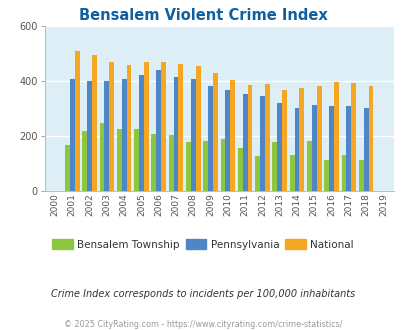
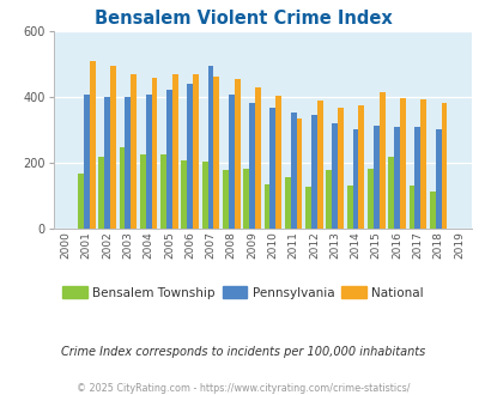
Pennsylvania/2007: 415 -> 495
Bensalem Township/2010: 190 -> 135
National/2011: 388 -> 335
National/2015: 382 -> 415
Bensalem Township/2016: 115 -> 220
